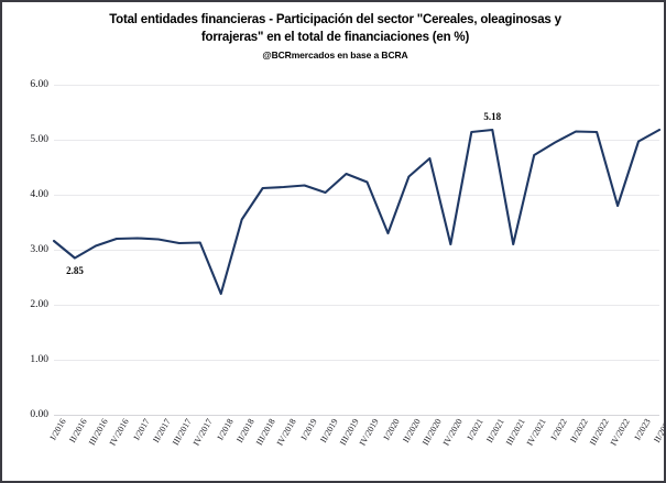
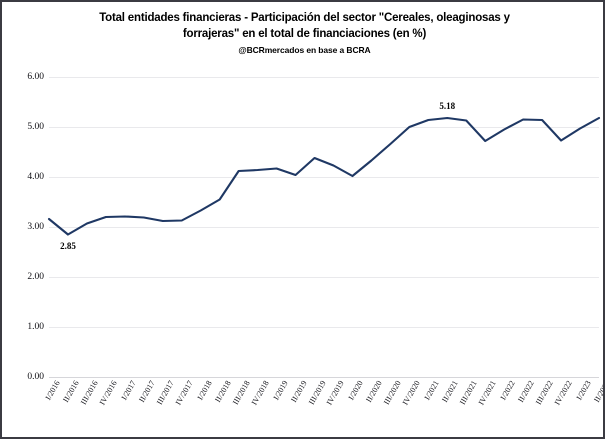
I/2018: 2.2 -> 3.3
I/2020: 3.3 -> 4.0
IV/2020: 3.1 -> 5.0
III/2021: 3.1 -> 5.1
IV/2022: 3.8 -> 4.7
